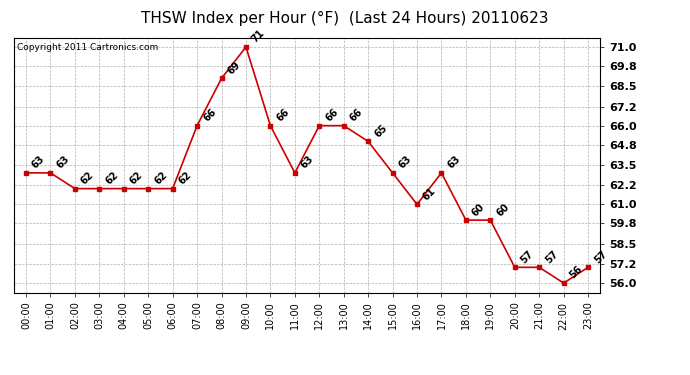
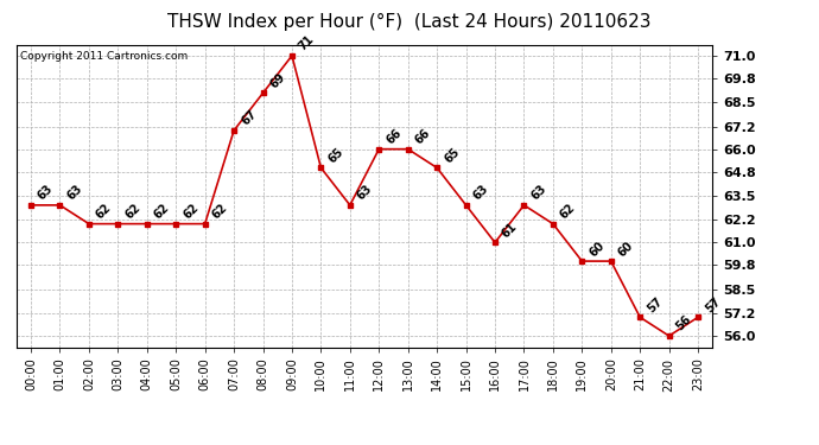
07:00: 66 -> 67
10:00: 66 -> 65
18:00: 60 -> 62
20:00: 57 -> 60
